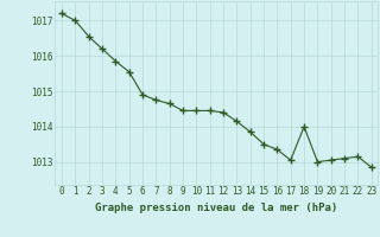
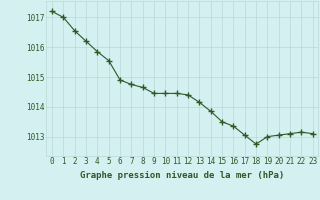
18: 1014.00 -> 1012.75
23: 1012.85 -> 1013.10
